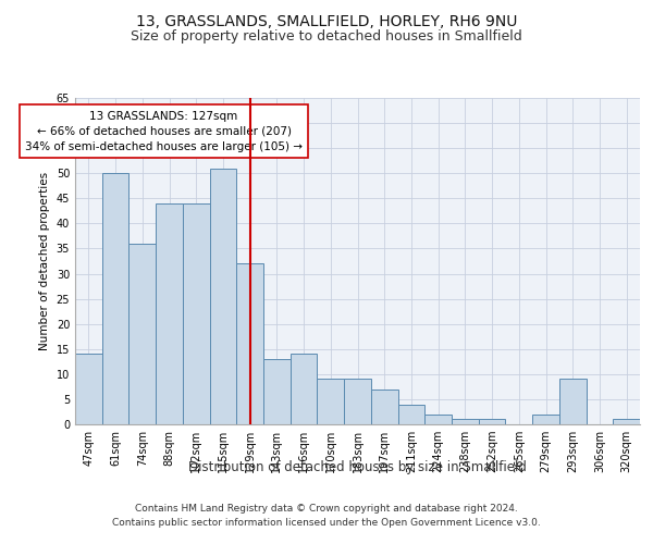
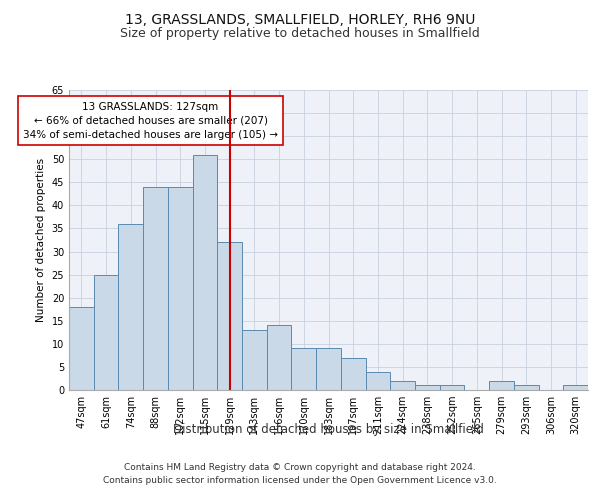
47sqm: 14 -> 18
61sqm: 50 -> 25
293sqm: 9 -> 1
